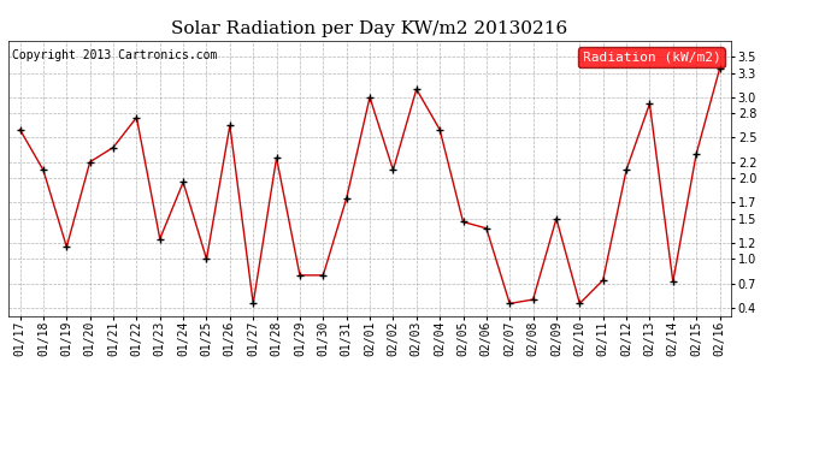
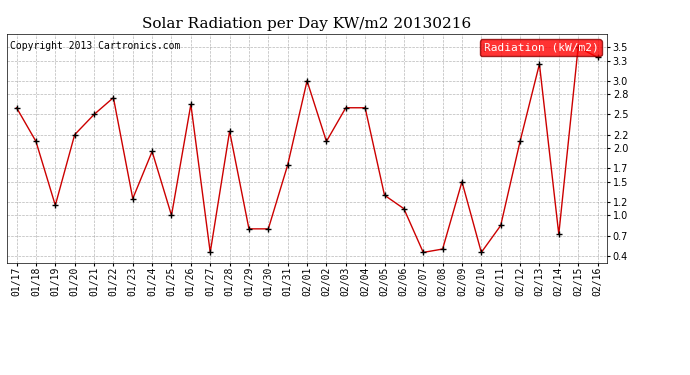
01/21: 2.38 -> 2.50
02/03: 3.10 -> 2.60
02/05: 1.46 -> 1.30
02/06: 1.38 -> 1.10
02/11: 0.74 -> 0.85
02/13: 2.92 -> 3.25
02/15: 2.30 -> 3.50
